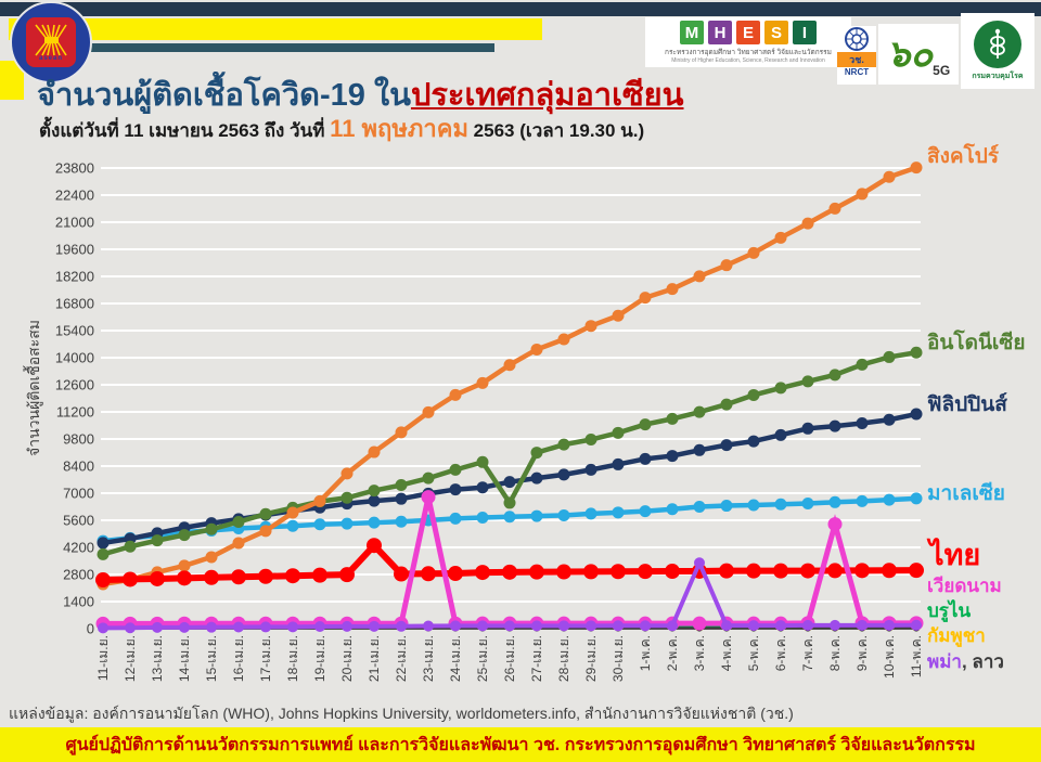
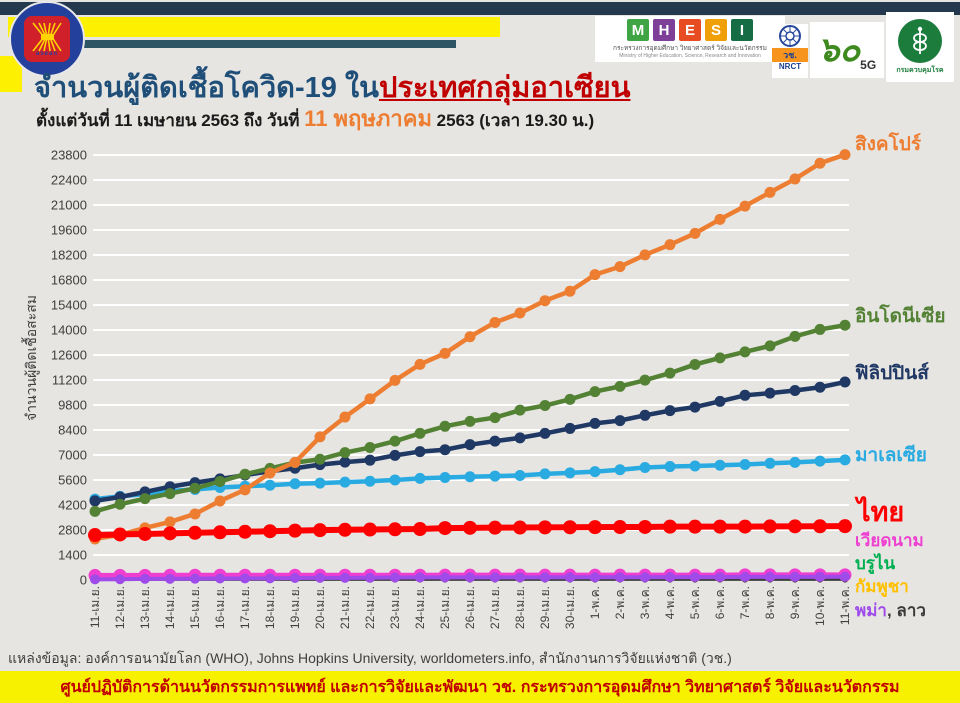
ไทย/21-เม.ย.: 4300 -> 2800
เวียดนาม/23-เม.ย.: 6800 -> 300
อินโดนีเซีย/26-เม.ย.: 6500 -> 8900
พม่า/3-พ.ค.: 3400 -> 200
เวียดนาม/8-พ.ค.: 5400 -> 300
